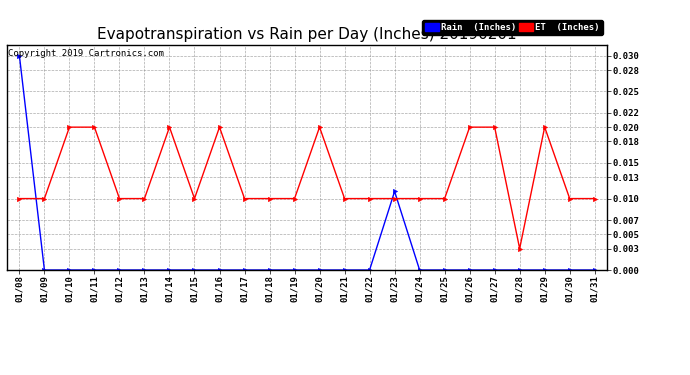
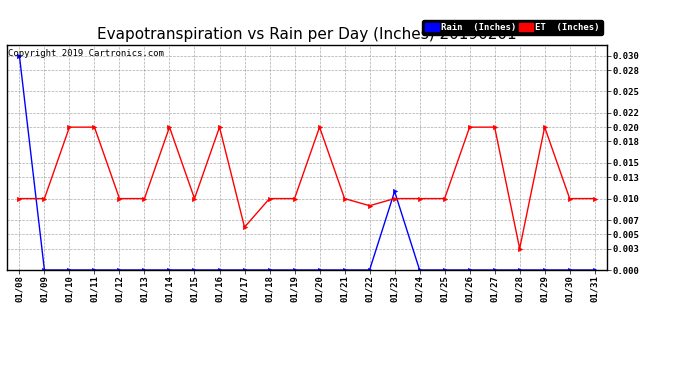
ET (Inches)/01/17: 0.010 -> 0.006
ET (Inches)/01/22: 0.010 -> 0.009
